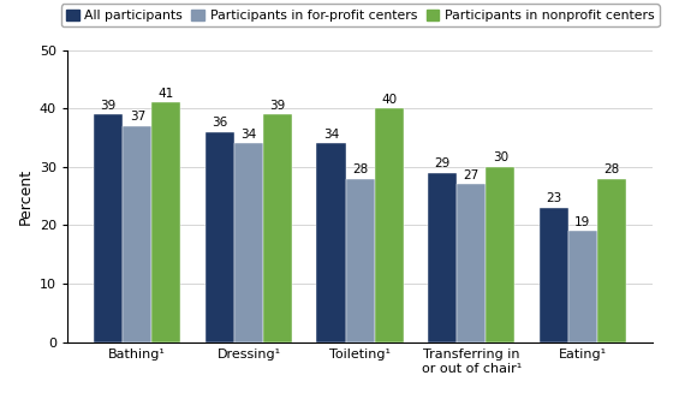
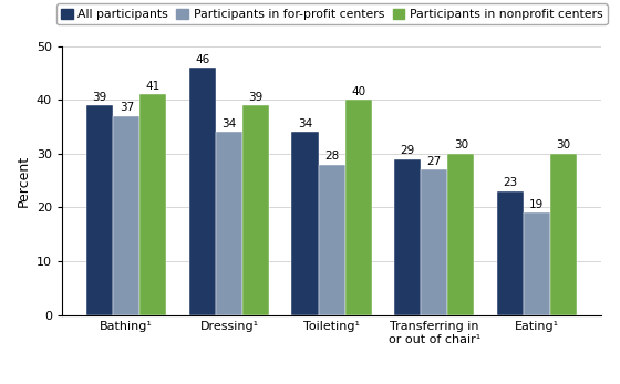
All participants/Dressing¹: 36 -> 46
Participants in nonprofit centers/Eating¹: 28 -> 30
